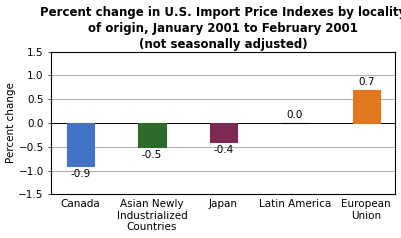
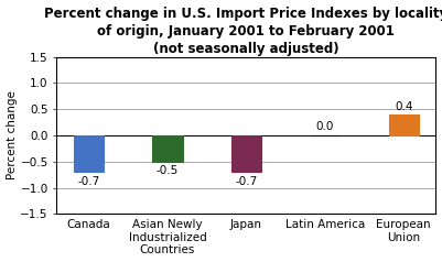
Canada: -0.9 -> -0.7
Japan: -0.4 -> -0.7
European Union: 0.7 -> 0.4
